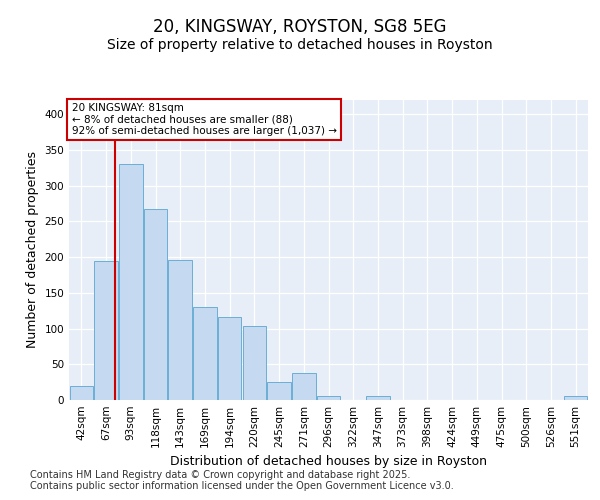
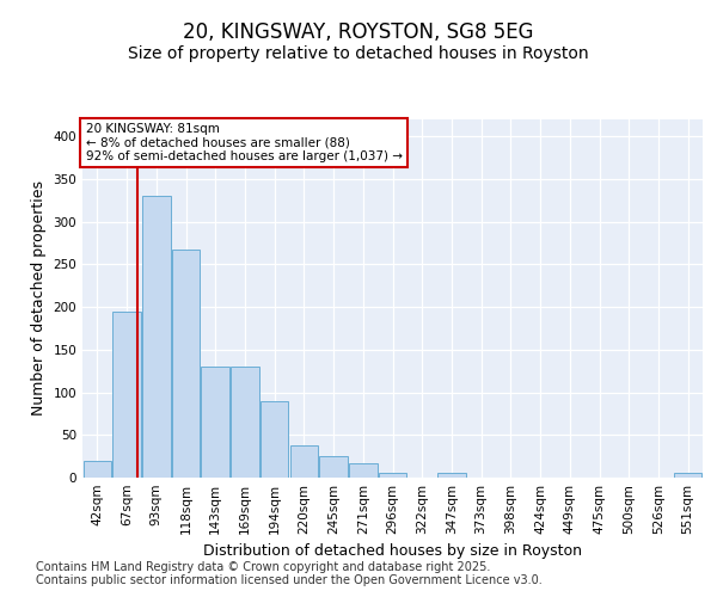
143sqm: 196 -> 130
194sqm: 116 -> 90
220sqm: 104 -> 38
271sqm: 38 -> 17
